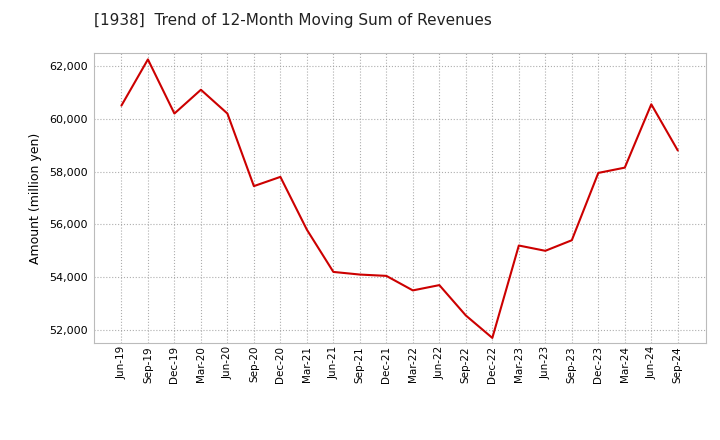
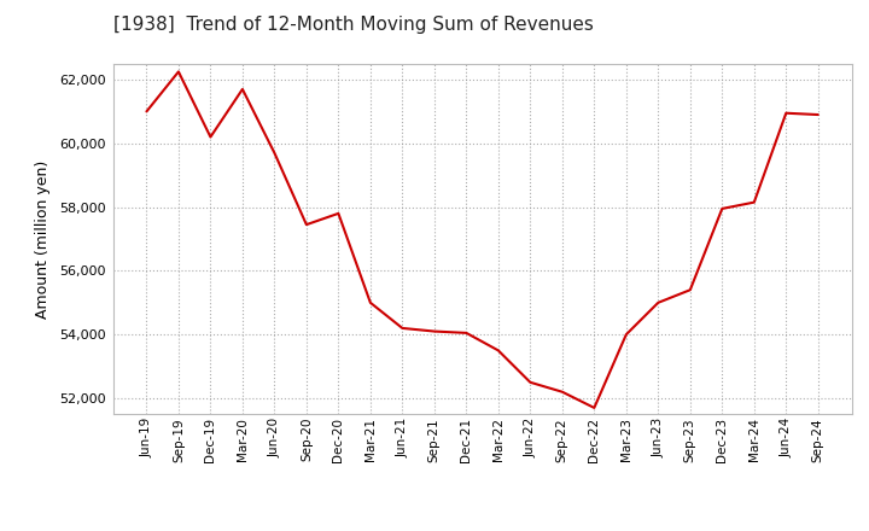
Jun-19: 60,500 -> 61,000
Mar-20: 61,100 -> 61,700
Jun-20: 60,200 -> 59,700
Mar-21: 55,800 -> 55,000
Jun-22: 53,700 -> 52,500
Sep-22: 52,550 -> 52,200
Mar-23: 55,200 -> 54,000
Jun-24: 60,550 -> 60,950
Sep-24: 58,800 -> 60,900
